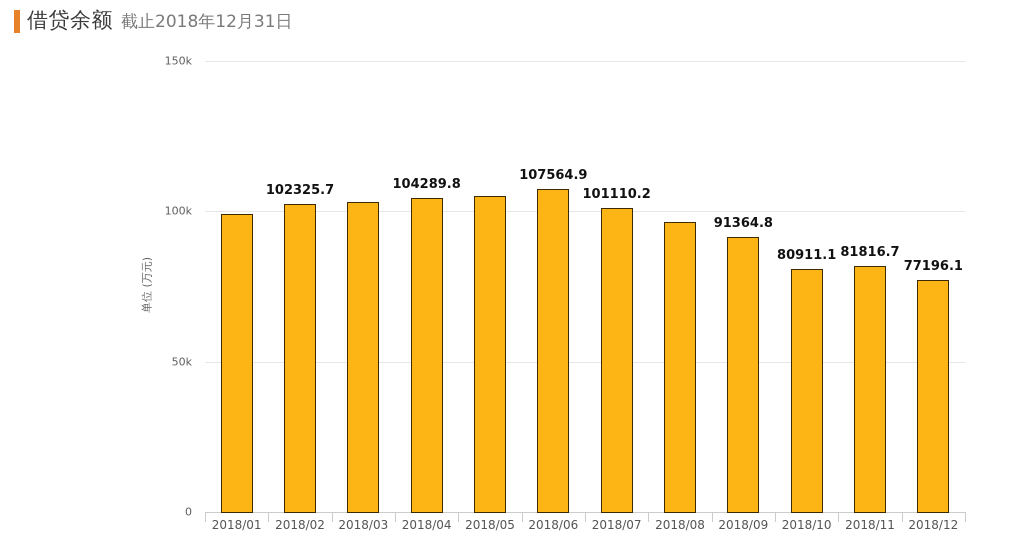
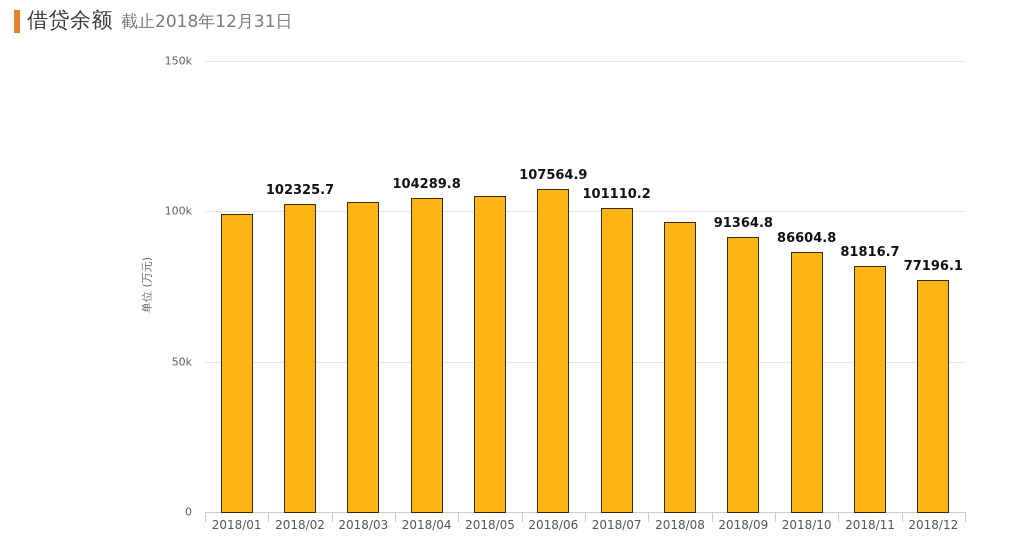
2018/10: 80911.1 -> 86604.8
